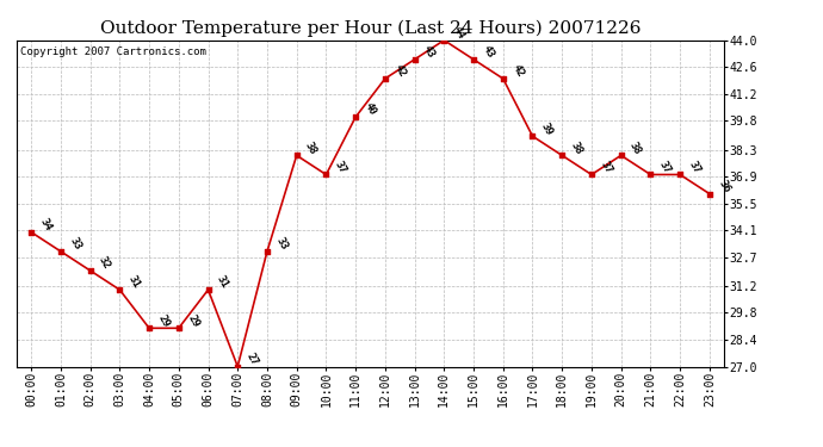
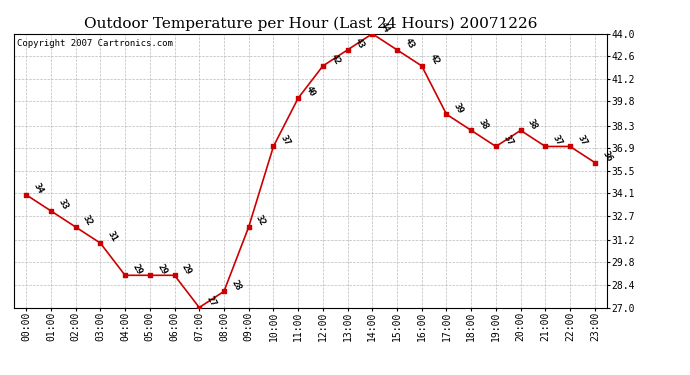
06:00: 31 -> 29
08:00: 33 -> 28
09:00: 38 -> 32
